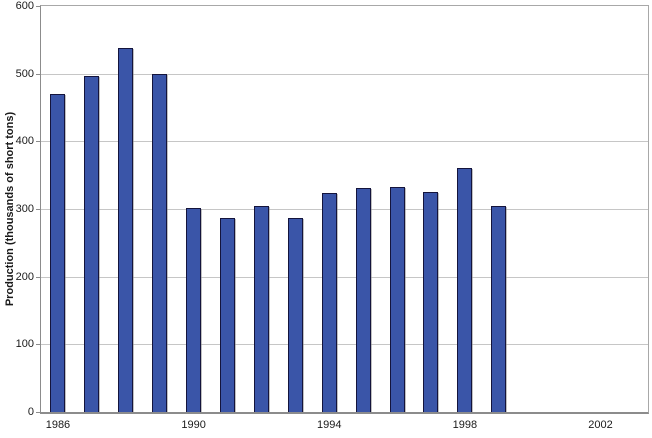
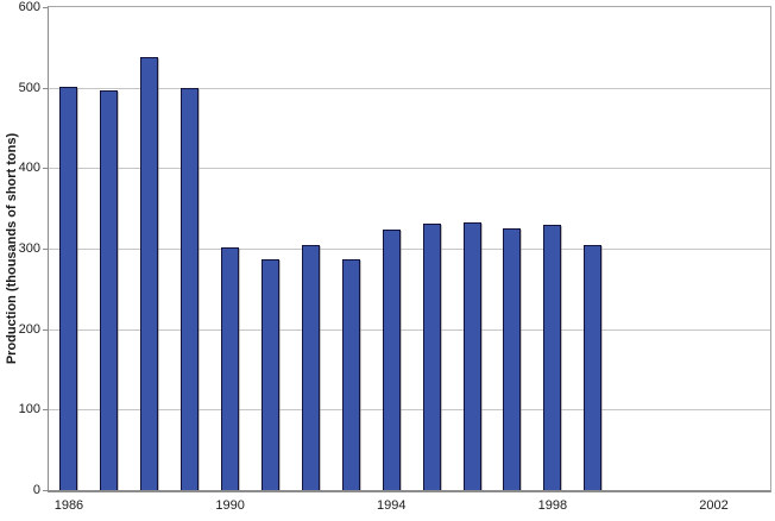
1986: 470 -> 500
1998: 360 -> 330
